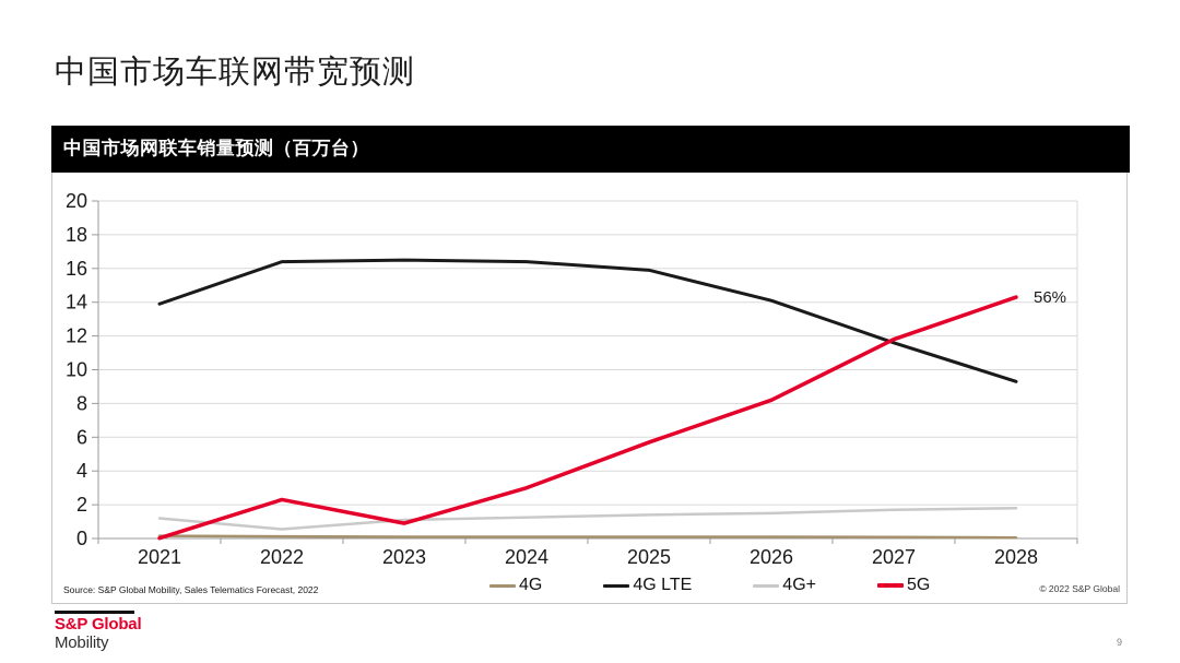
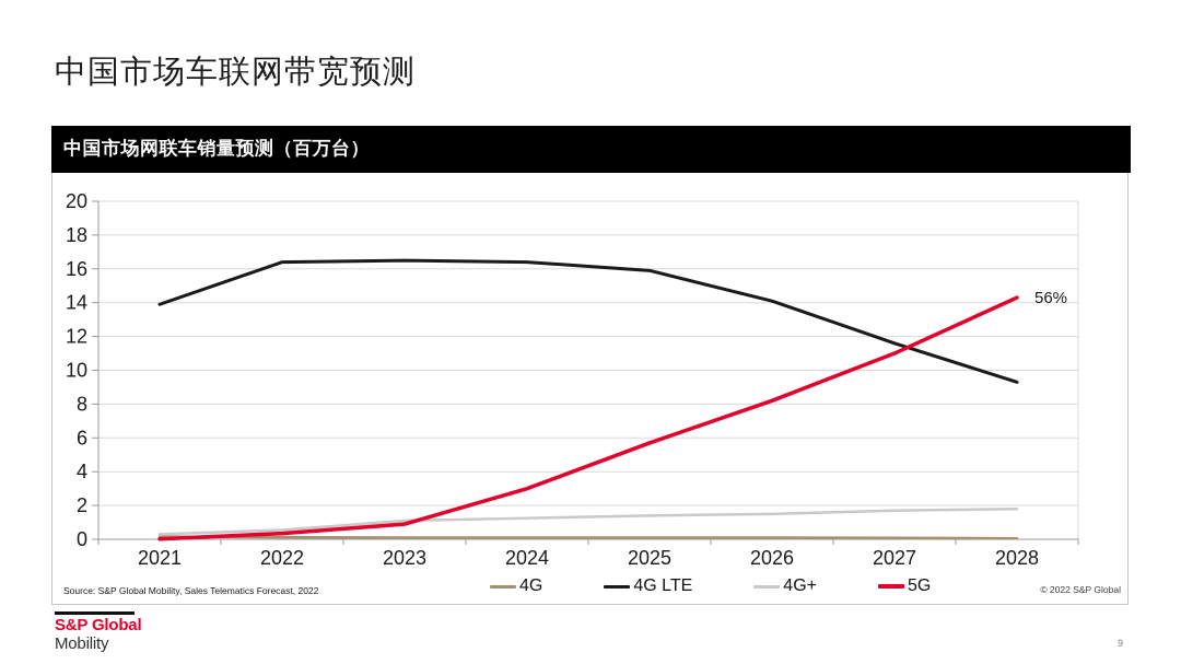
4G+/2021: 1.2 -> 0.3
5G/2022: 2.3 -> 0.3
5G/2027: 11.8 -> 11.0
